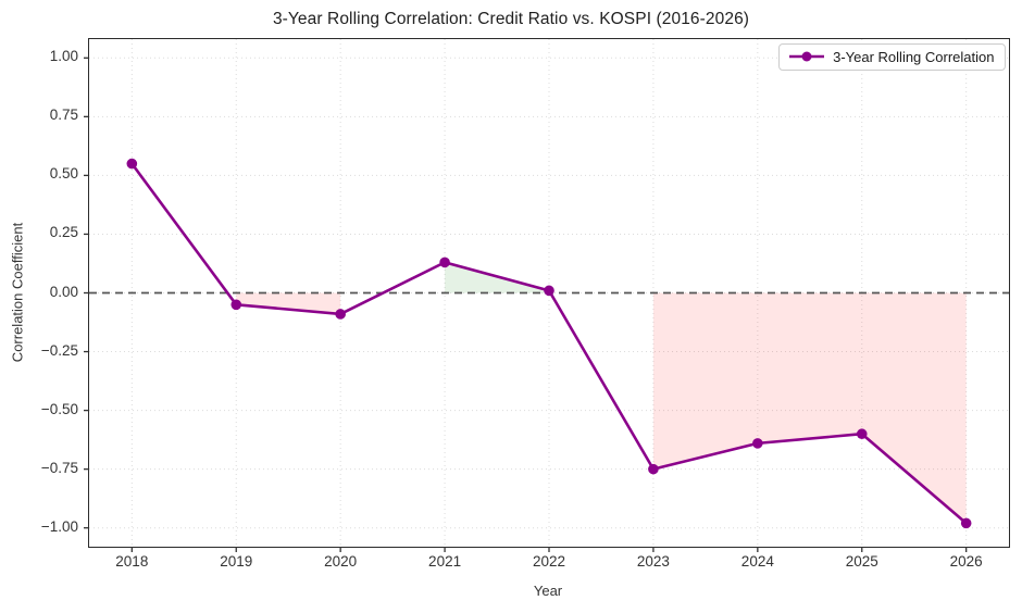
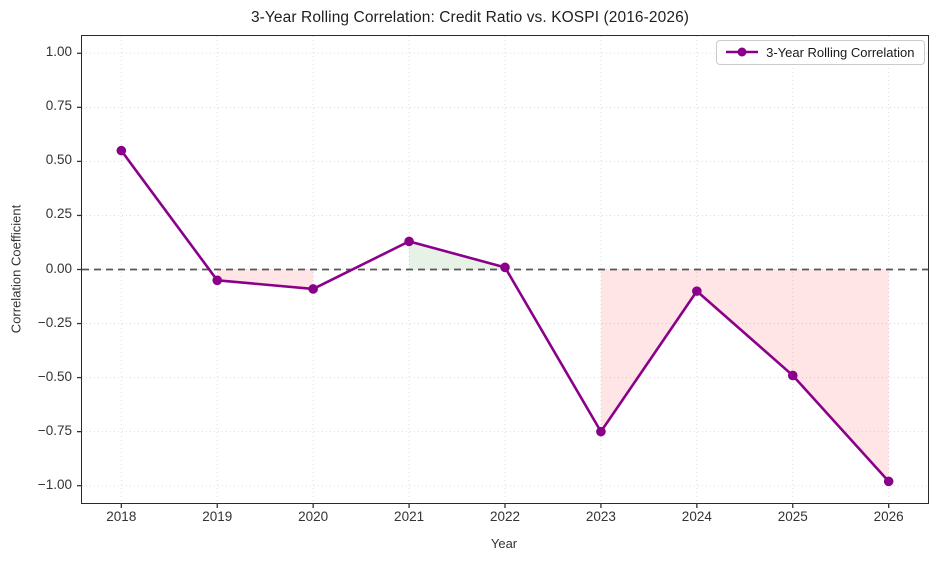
2024: -0.64 -> -0.10
2025: -0.60 -> -0.49
